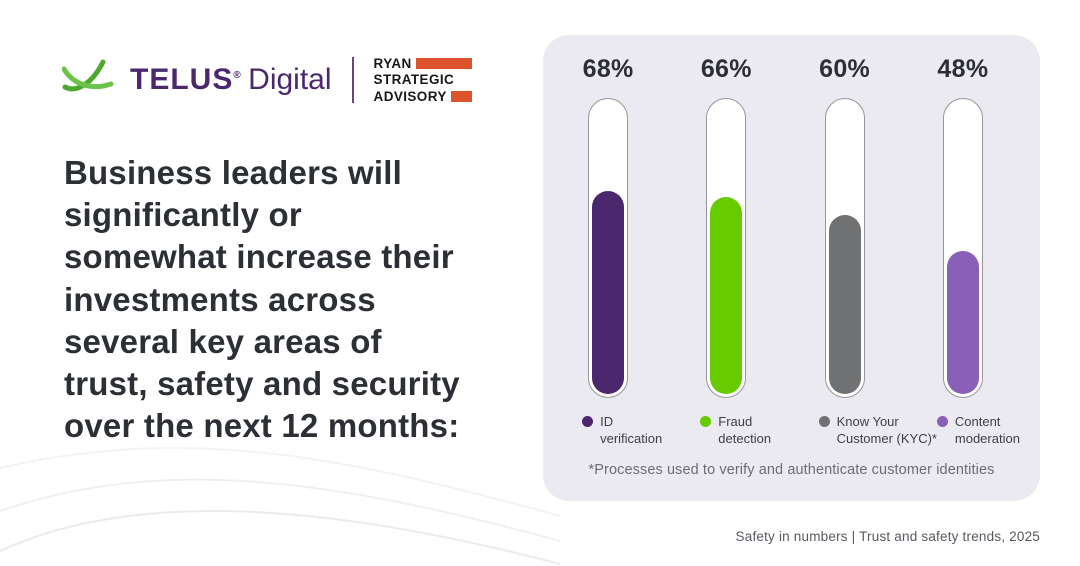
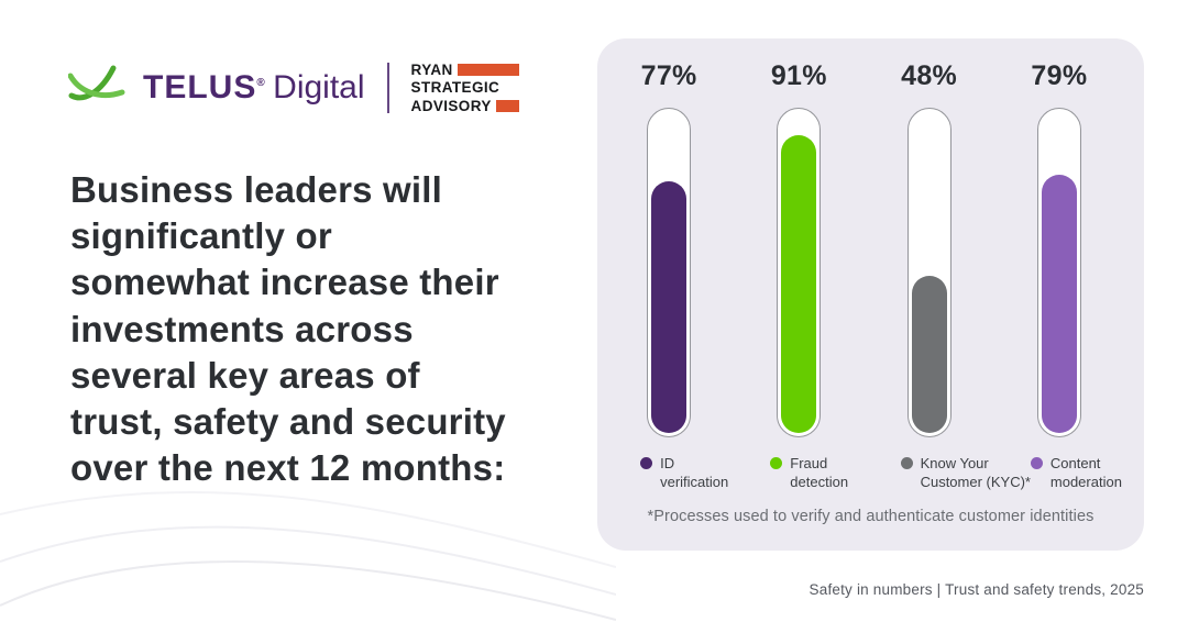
ID verification: 68% -> 77%
Fraud detection: 66% -> 91%
Know Your Customer (KYC)*: 60% -> 48%
Content moderation: 48% -> 79%
